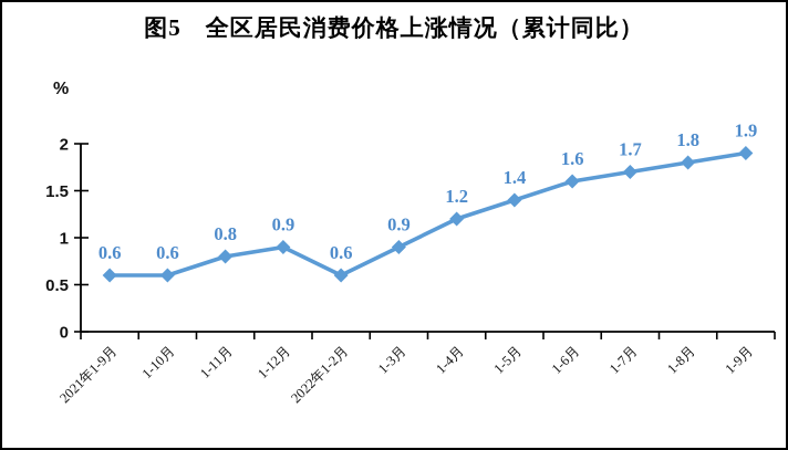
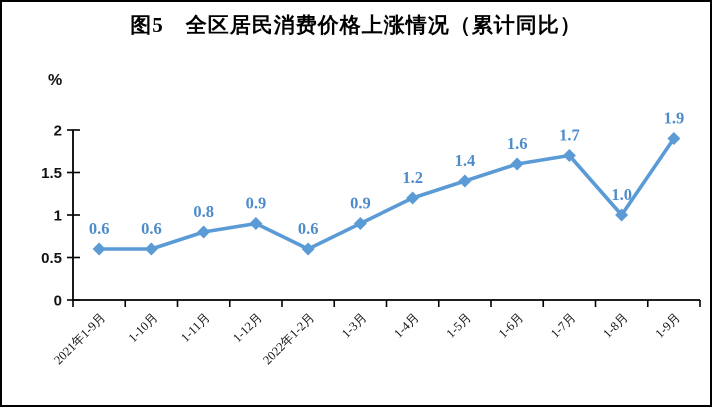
1-8月: 1.8 -> 1.0
